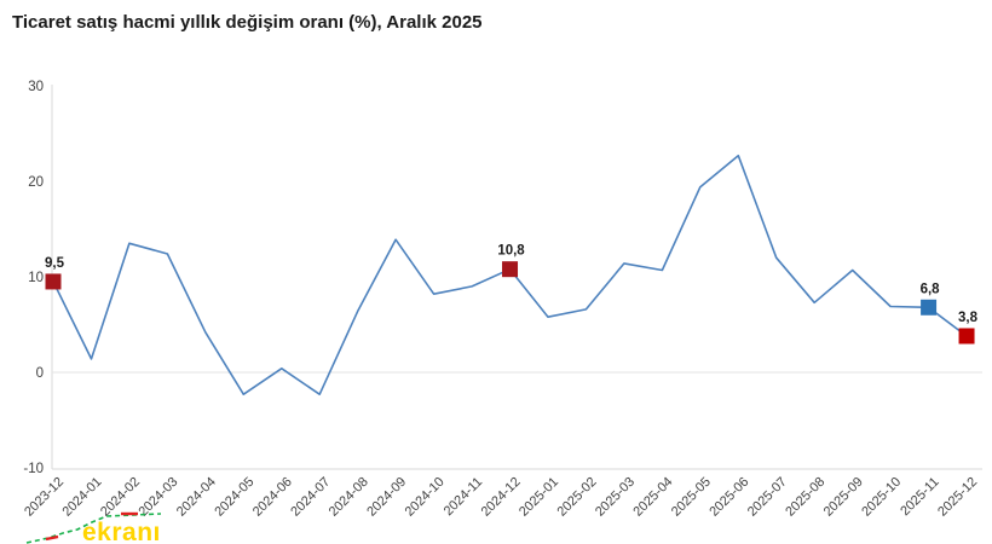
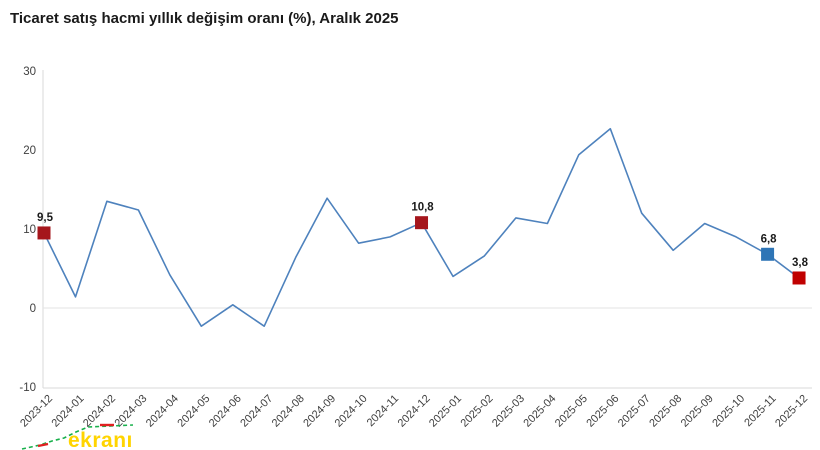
2025-01: 6 -> 4
2025-10: 7 -> 9
